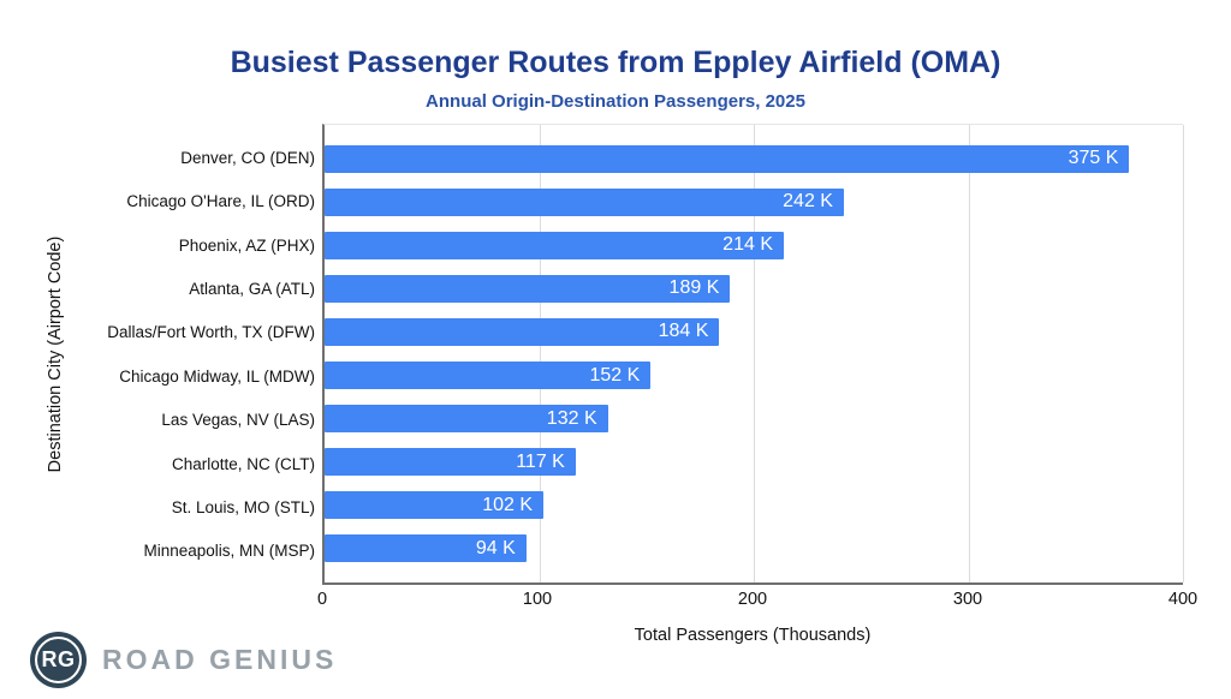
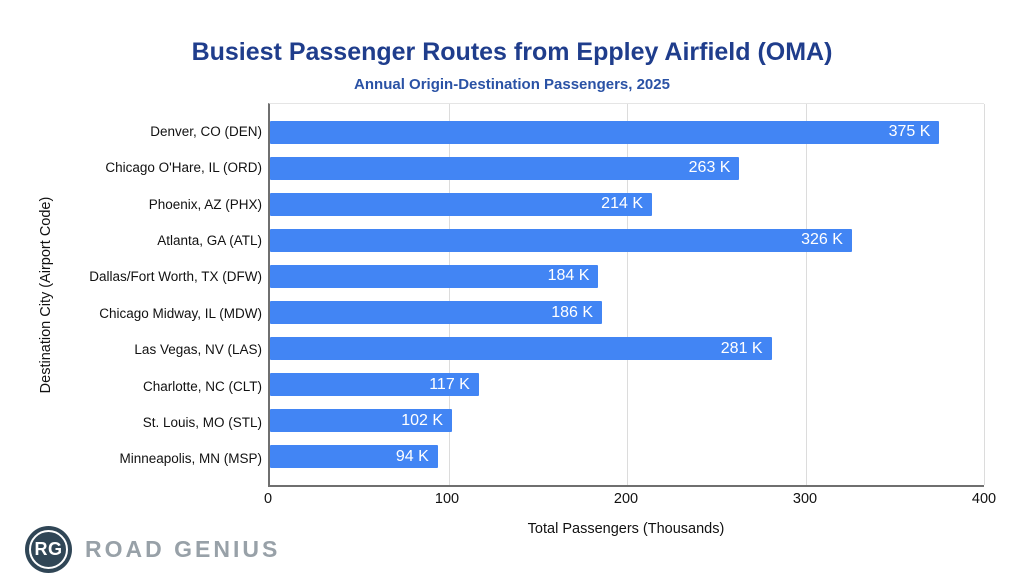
Chicago O'Hare, IL (ORD): 242 -> 263
Atlanta, GA (ATL): 189 -> 326
Chicago Midway, IL (MDW): 152 -> 186
Las Vegas, NV (LAS): 132 -> 281
